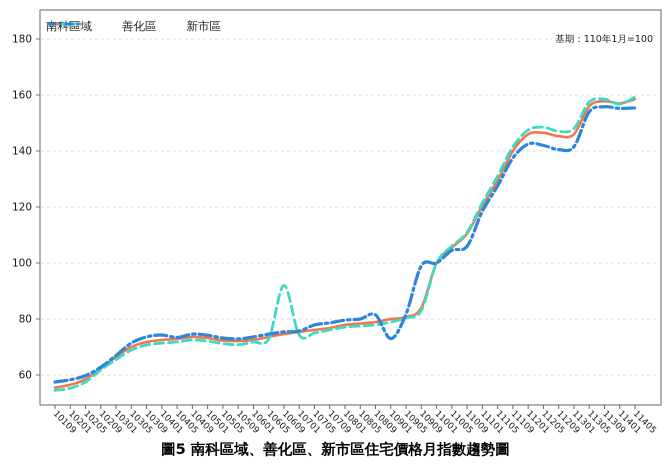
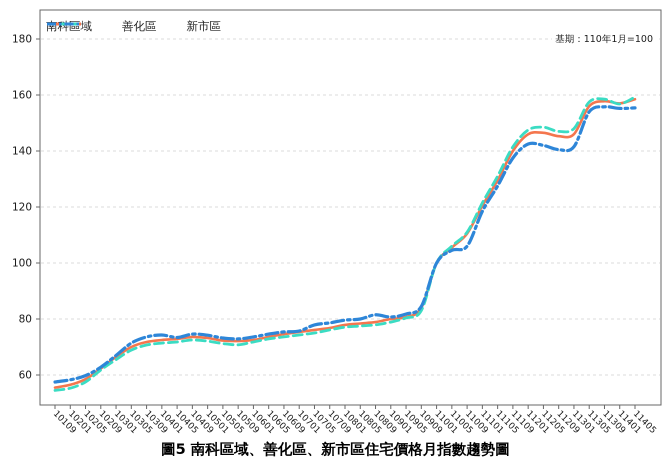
善化區/10609: 92 -> 74
新市區/10901: 73 -> 81
新市區/10909: 99 -> 84
